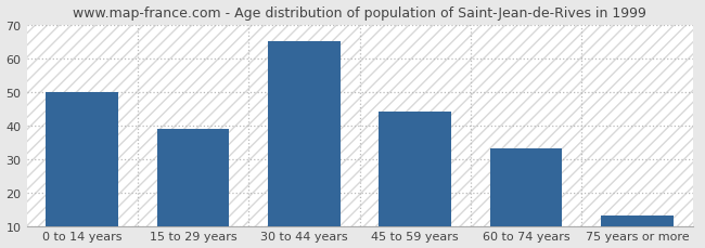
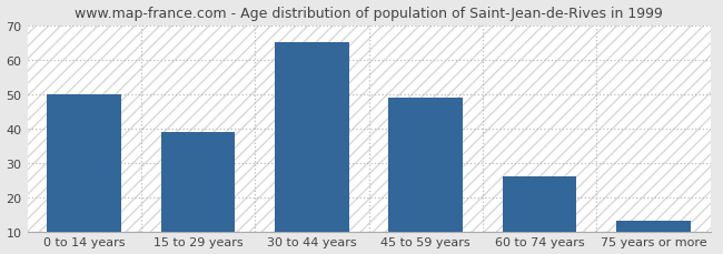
45 to 59 years: 44 -> 49
60 to 74 years: 33 -> 26
